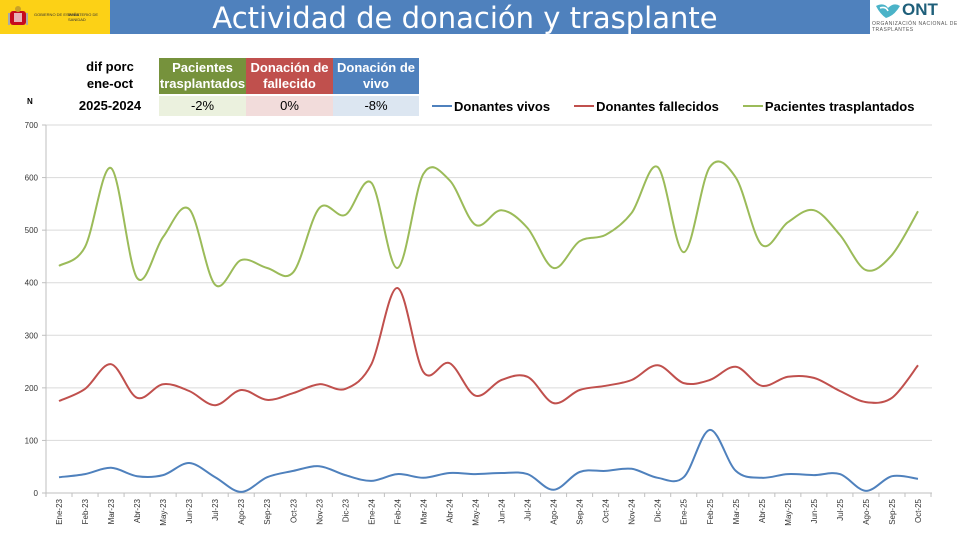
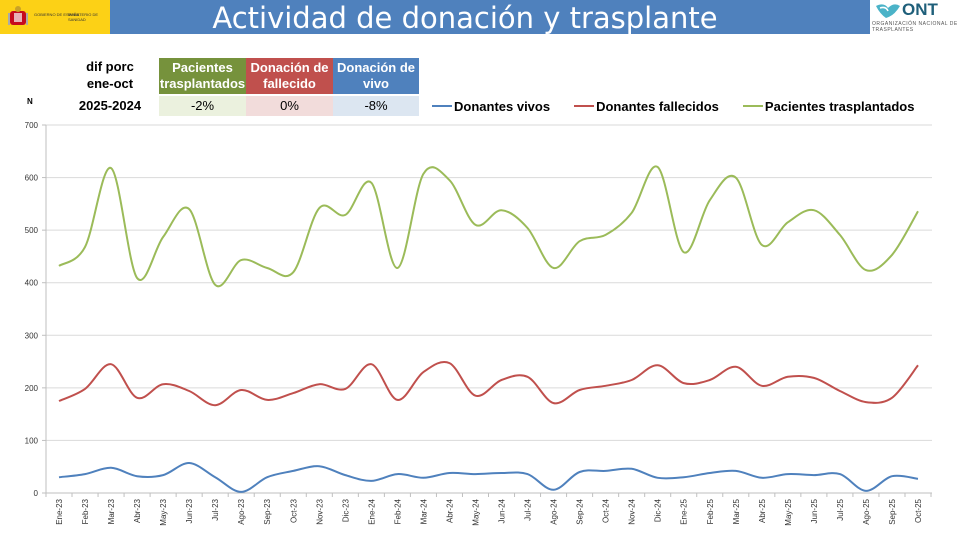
Donantes fallecidos/Feb-24: 390 -> 180
Donantes vivos/Feb-25: 120 -> 40
Pacientes trasplantados/Feb-25: 620 -> 560
